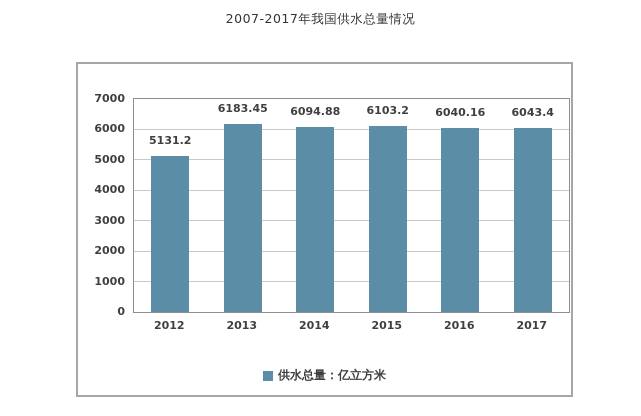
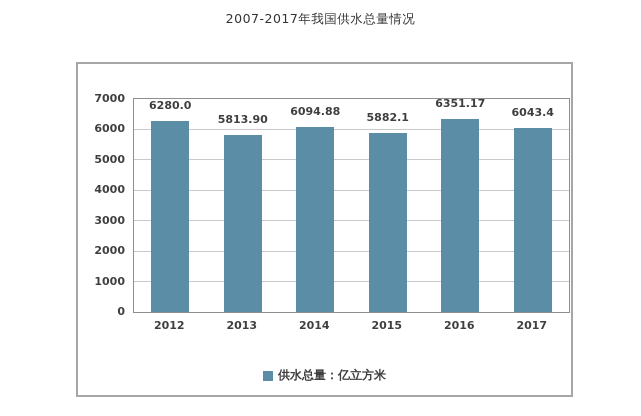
2012: 5131.2 -> 6280.0
2013: 6183.45 -> 5813.90
2015: 6103.2 -> 5882.1
2016: 6040.16 -> 6351.17
